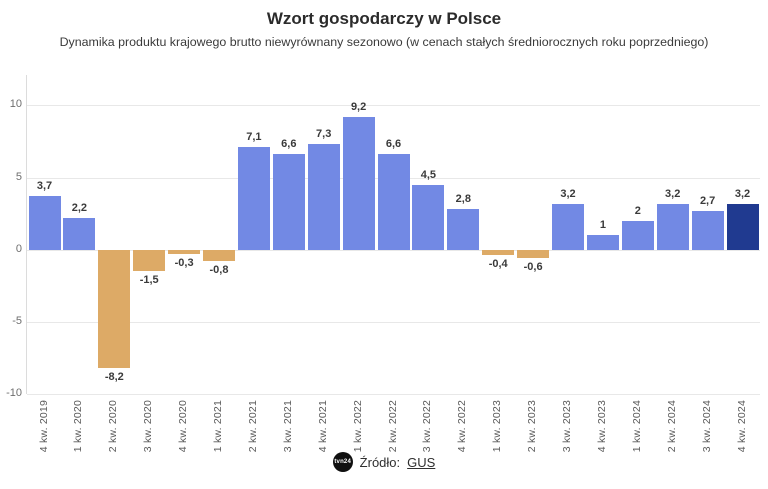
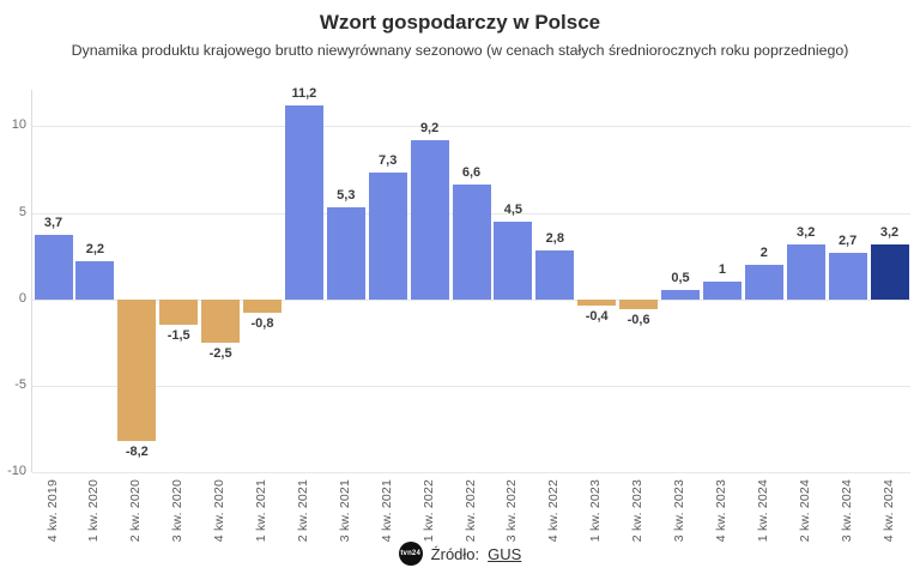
4 kw. 2020: -0,3 -> -2,5
2 kw. 2021: 7,1 -> 11,2
3 kw. 2021: 6,6 -> 5,3
3 kw. 2023: 3,2 -> 0,5
